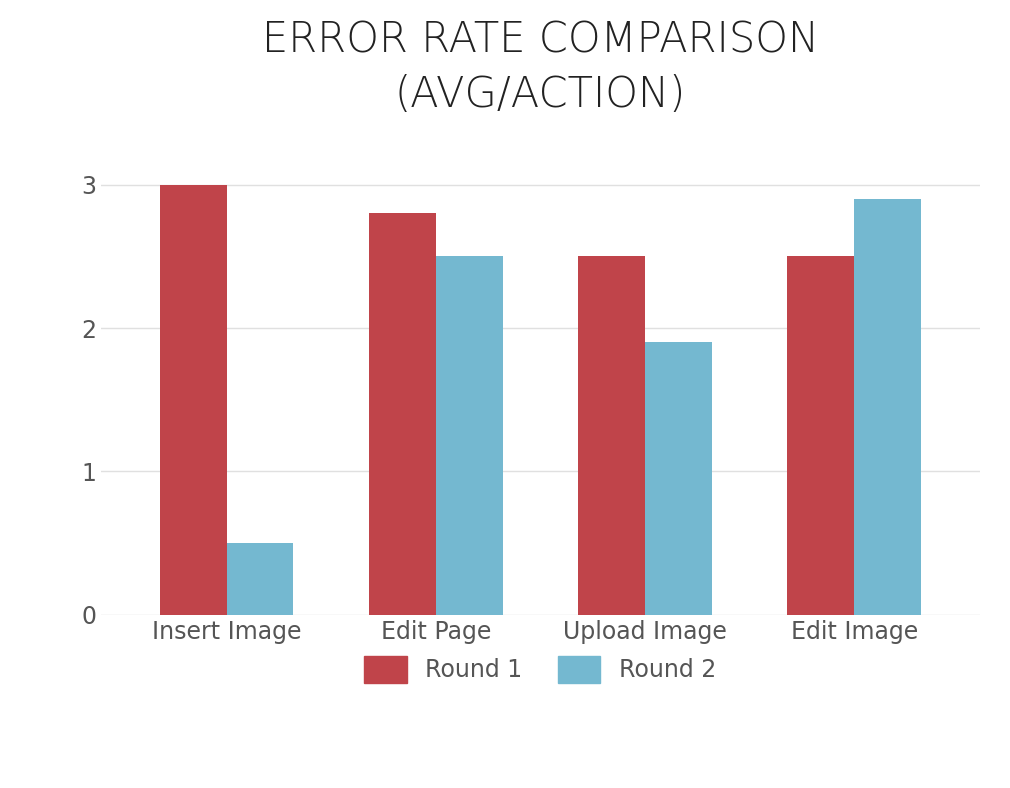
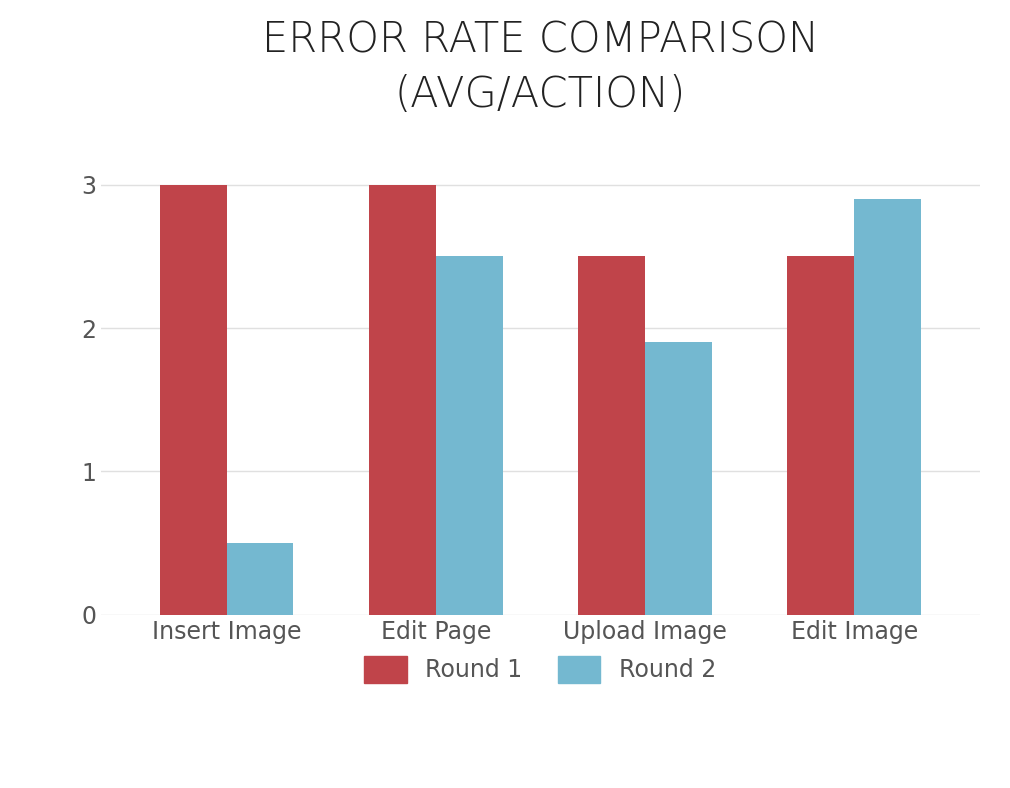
Round 1/Edit Page: 2.8 -> 3.0
